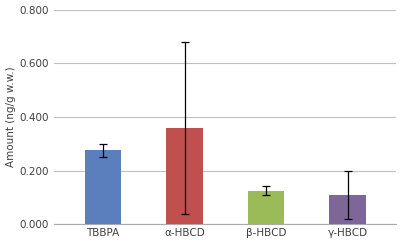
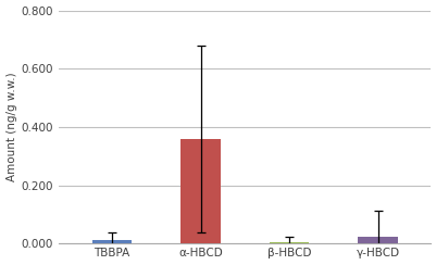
TBBPA: 0.275 -> 0.013
β-HBCD: 0.125 -> 0.006
γ-HBCD: 0.110 -> 0.022
